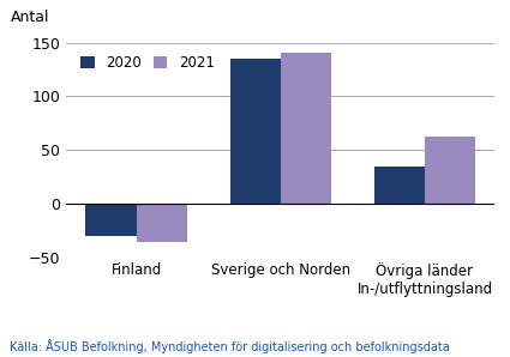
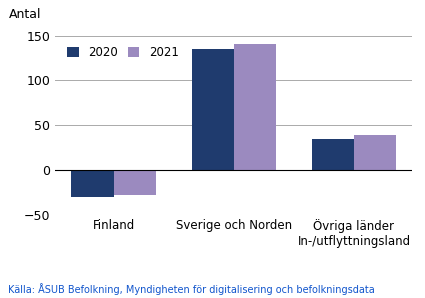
2021/Finland: -36 -> -28
2021/Övriga länder In-/utflyttningsland: 62 -> 39
